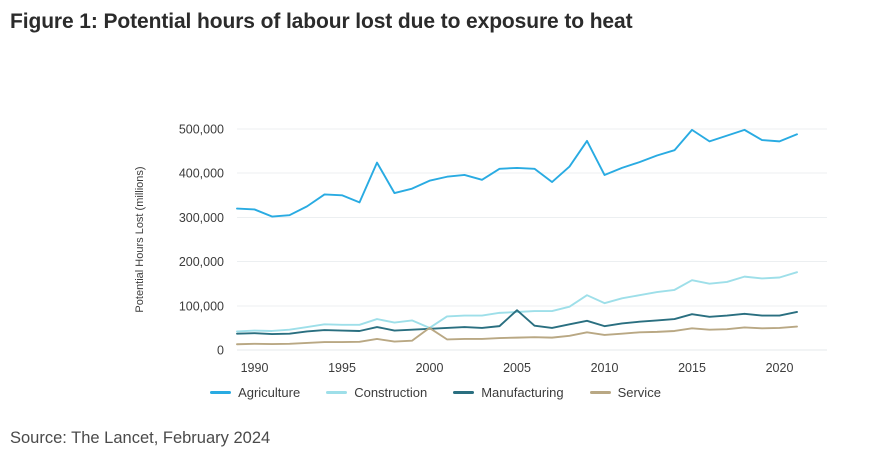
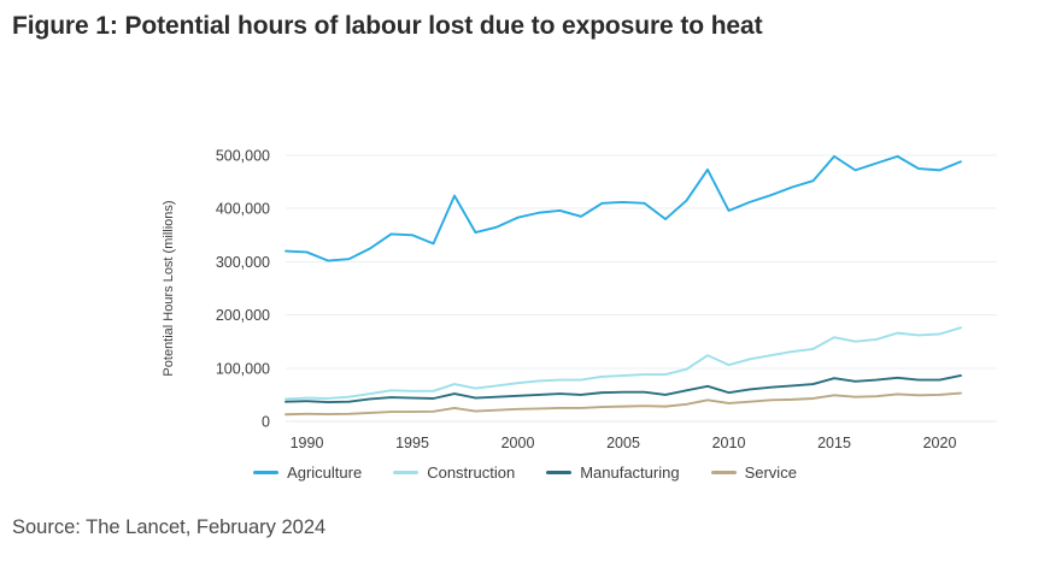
Construction/2000: 50000 -> 70000
Service/2000: 50000 -> 20000
Manufacturing/2005: 90000 -> 60000
